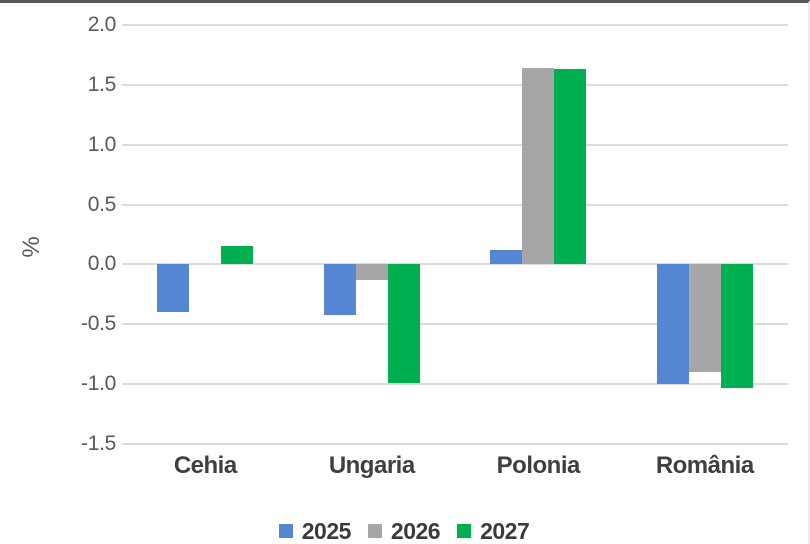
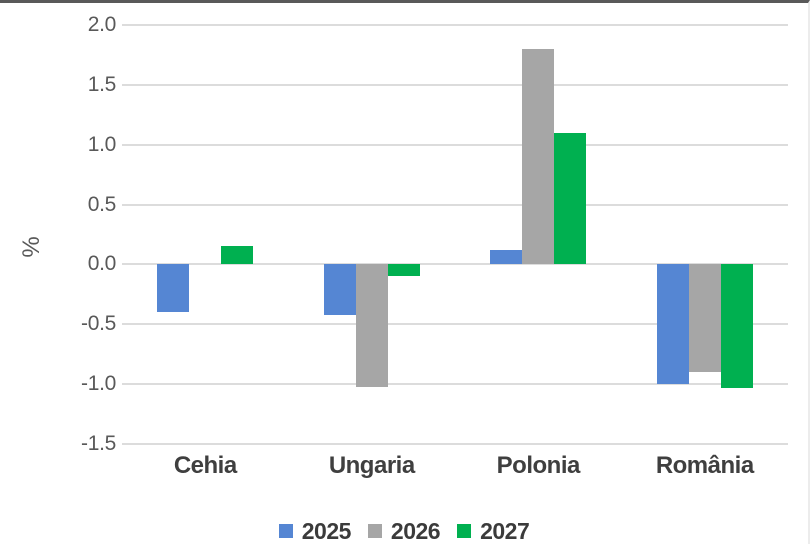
2026/Ungaria: -0.13 -> -1.02
2027/Ungaria: -0.99 -> -0.10
2026/Polonia: 1.64 -> 1.80
2027/Polonia: 1.63 -> 1.10
